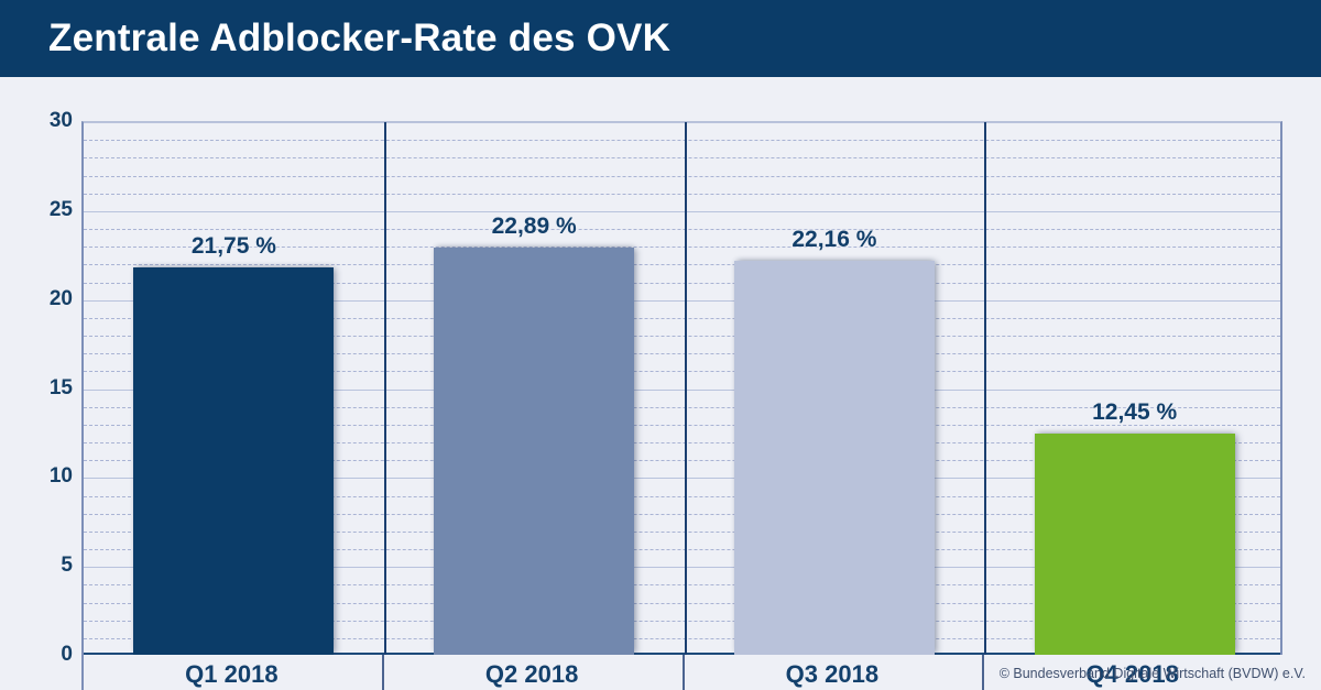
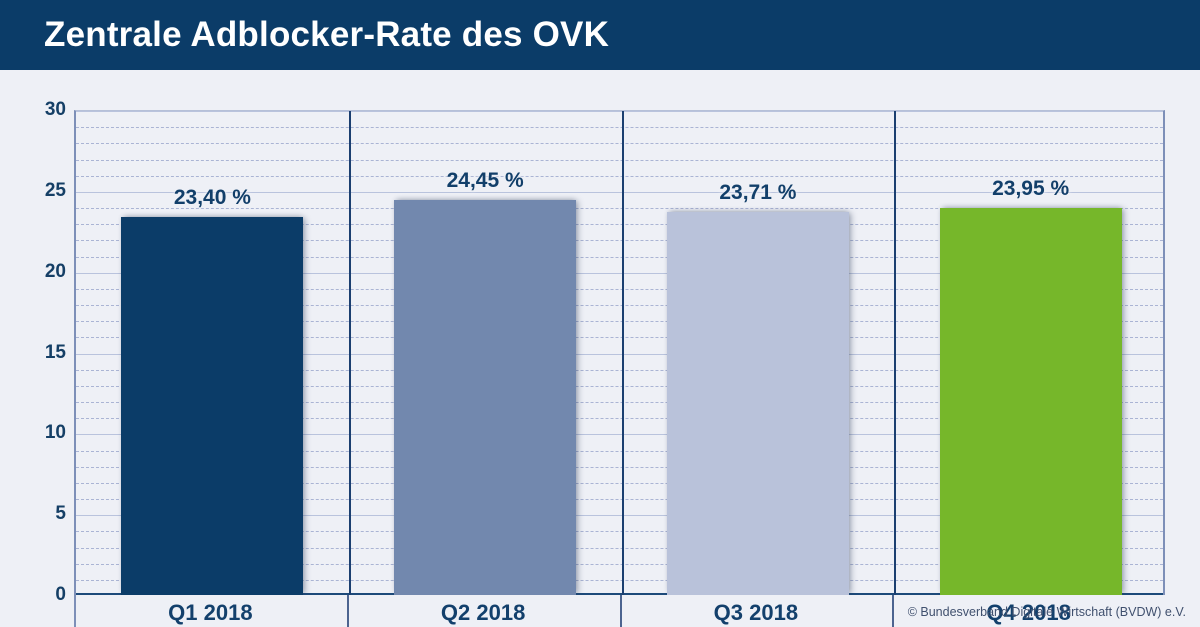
Q1 2018: 21,75 -> 23,40
Q2 2018: 22,89 -> 24,45
Q3 2018: 22,16 -> 23,71
Q4 2018: 12,45 -> 23,95
